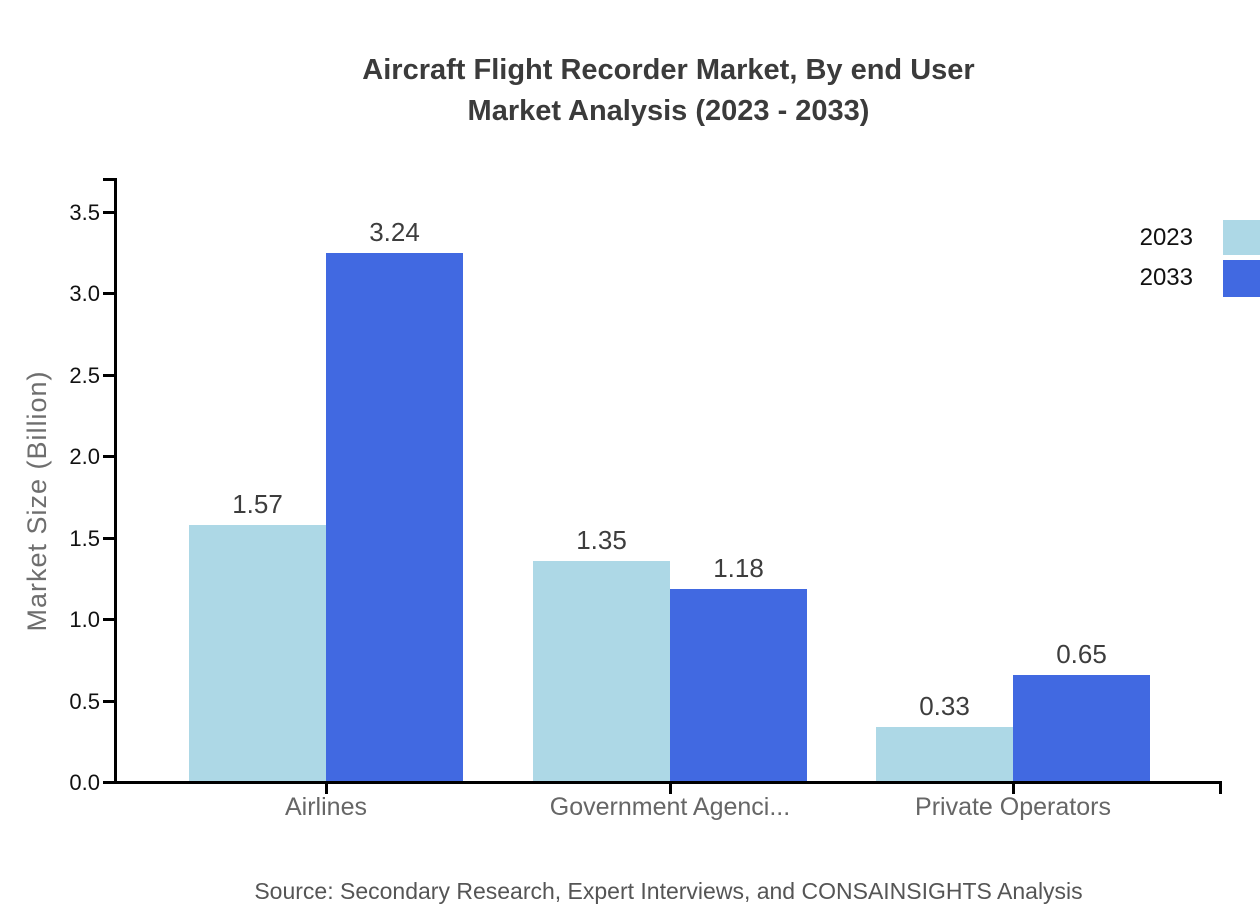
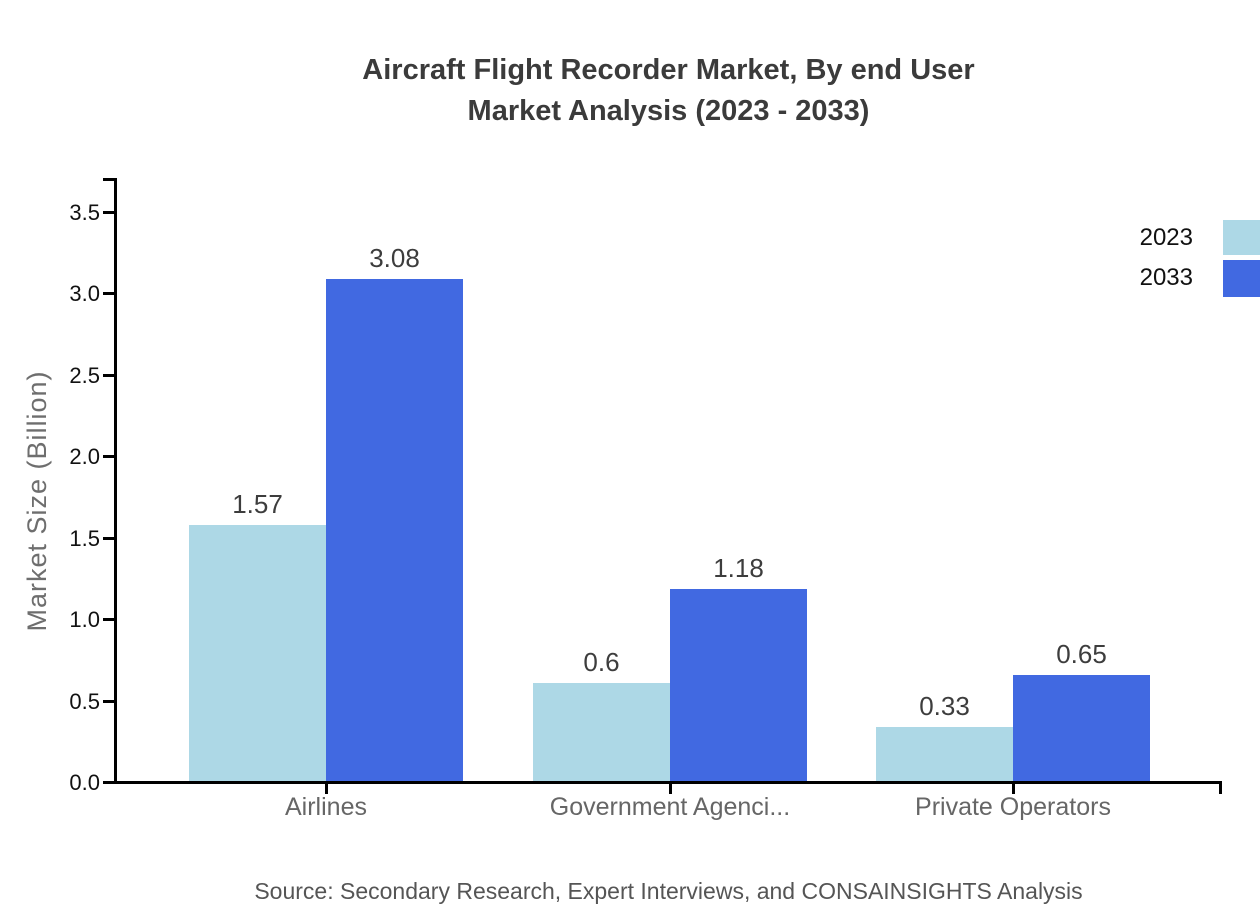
2033/Airlines: 3.24 -> 3.08
2023/Government Agenci...: 1.35 -> 0.6
